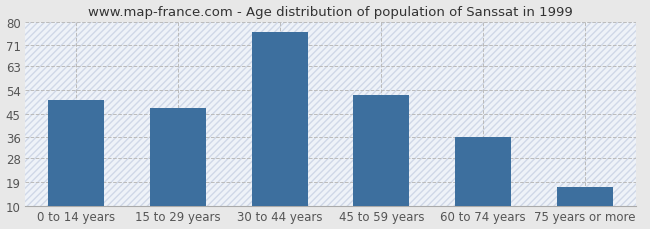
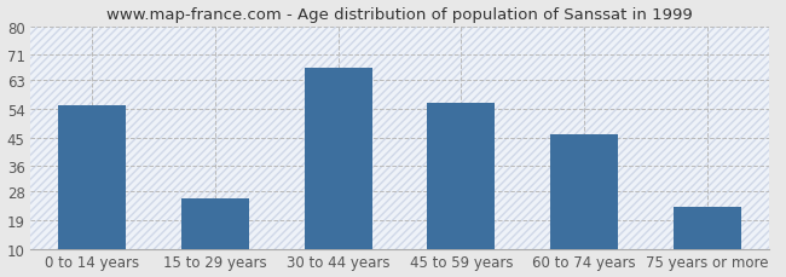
0 to 14 years: 50 -> 55
15 to 29 years: 47 -> 26
30 to 44 years: 76 -> 67
45 to 59 years: 52 -> 56
60 to 74 years: 36 -> 46
75 years or more: 17 -> 23
